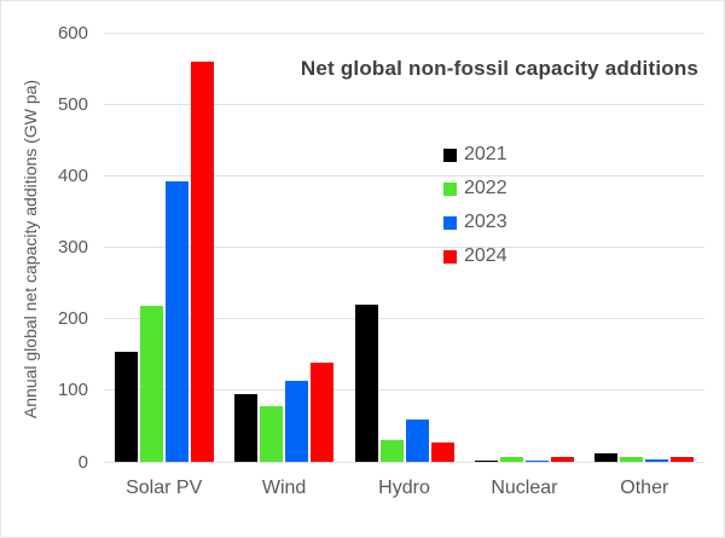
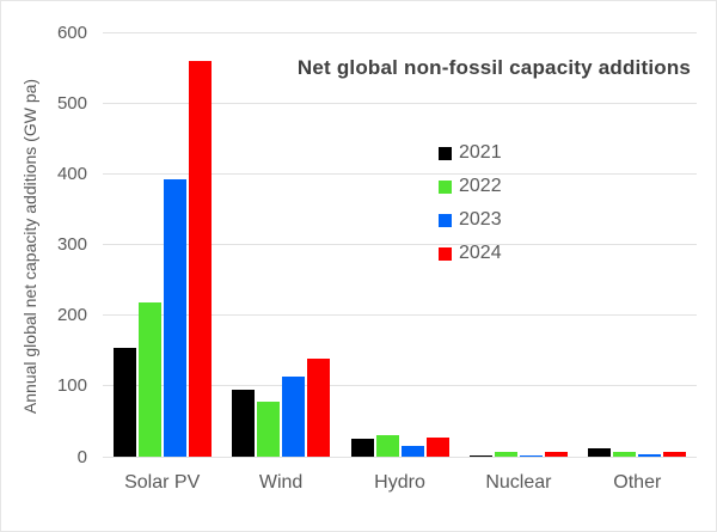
2021/Hydro: 220 -> 20
2023/Hydro: 60 -> 20
